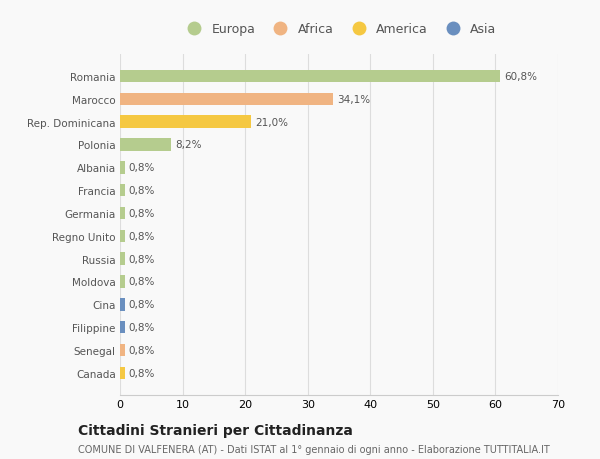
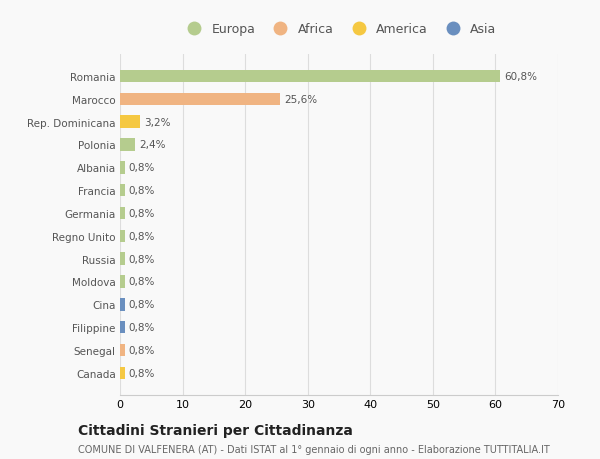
Marocco: 34,1% -> 25,6%
Rep. Dominicana: 21,0% -> 3,2%
Polonia: 8,2% -> 2,4%
